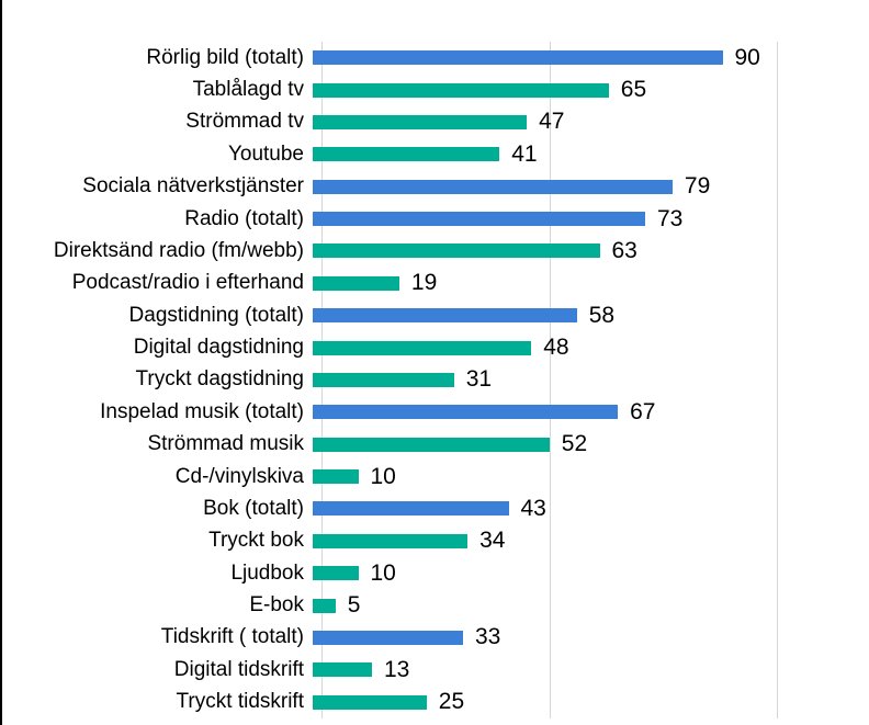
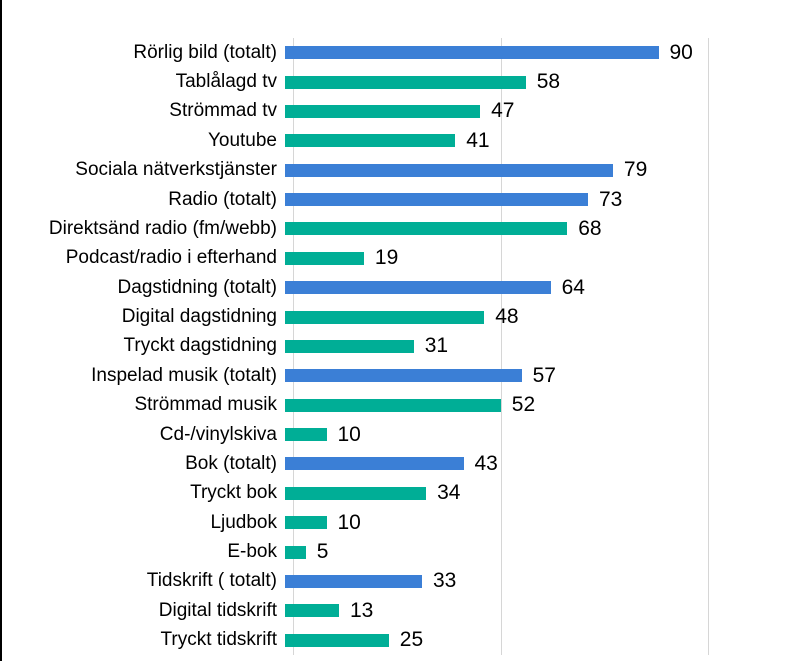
Tablålagd tv: 65 -> 58
Direktsänd radio (fm/webb): 63 -> 68
Dagstidning (totalt): 58 -> 64
Inspelad musik (totalt): 67 -> 57
